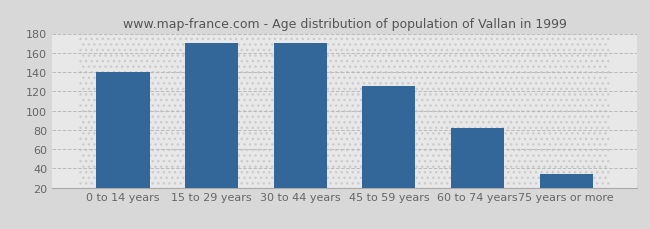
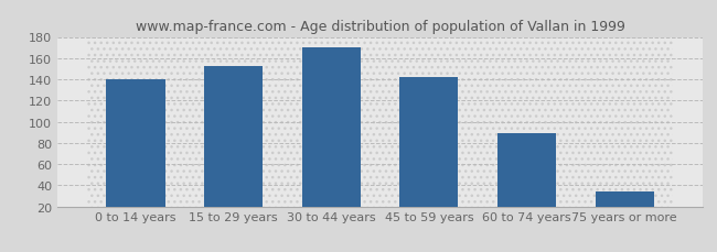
15 to 29 years: 170 -> 153
45 to 59 years: 126 -> 142
60 to 74 years: 82 -> 89
